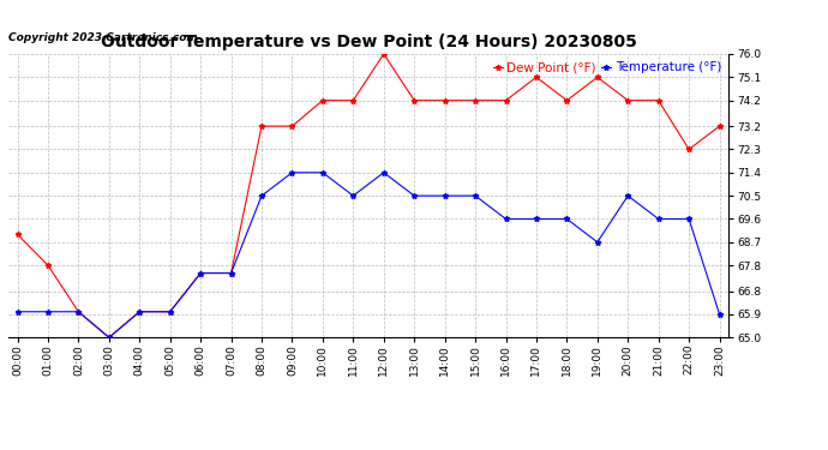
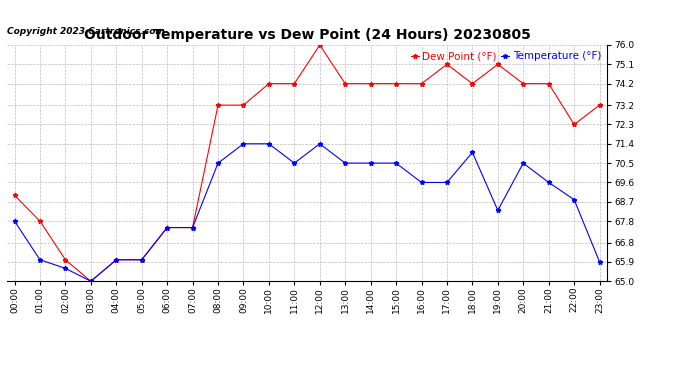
Temperature (°F)/00:00: 66.0 -> 67.8
Temperature (°F)/02:00: 66.0 -> 65.6
Temperature (°F)/18:00: 69.6 -> 71.0
Temperature (°F)/19:00: 68.7 -> 68.3
Temperature (°F)/22:00: 69.6 -> 68.8
